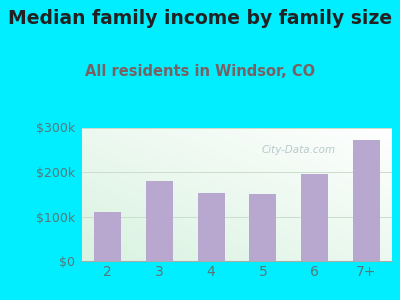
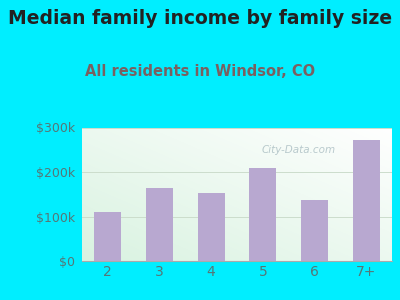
3: $180k -> $165k
5: $150k -> $210k
6: $195k -> $138k
